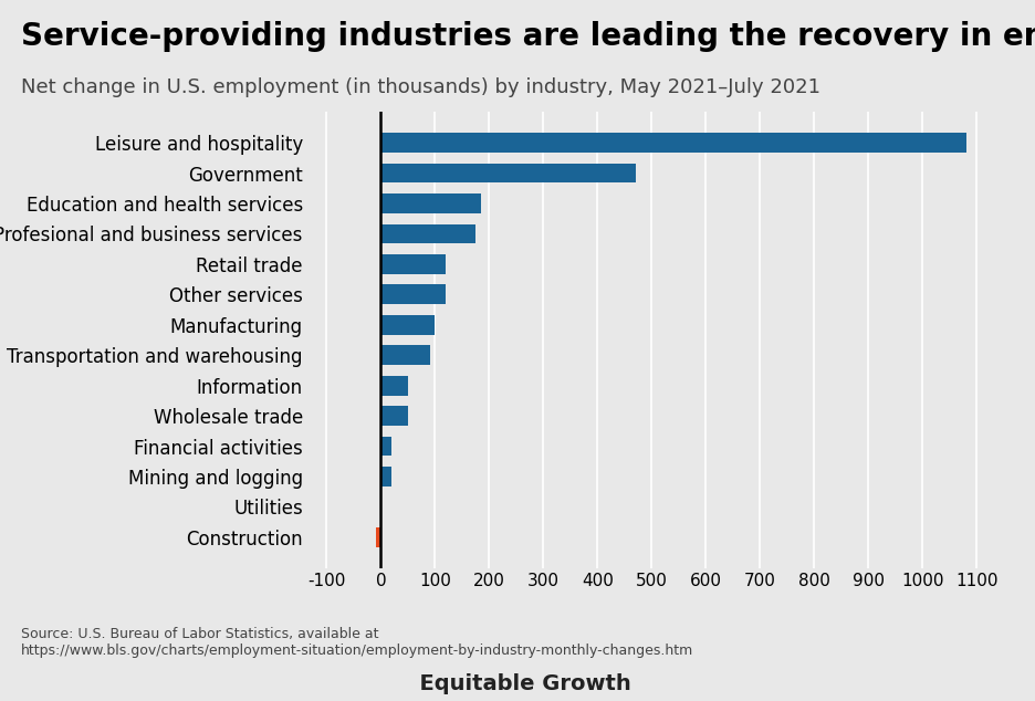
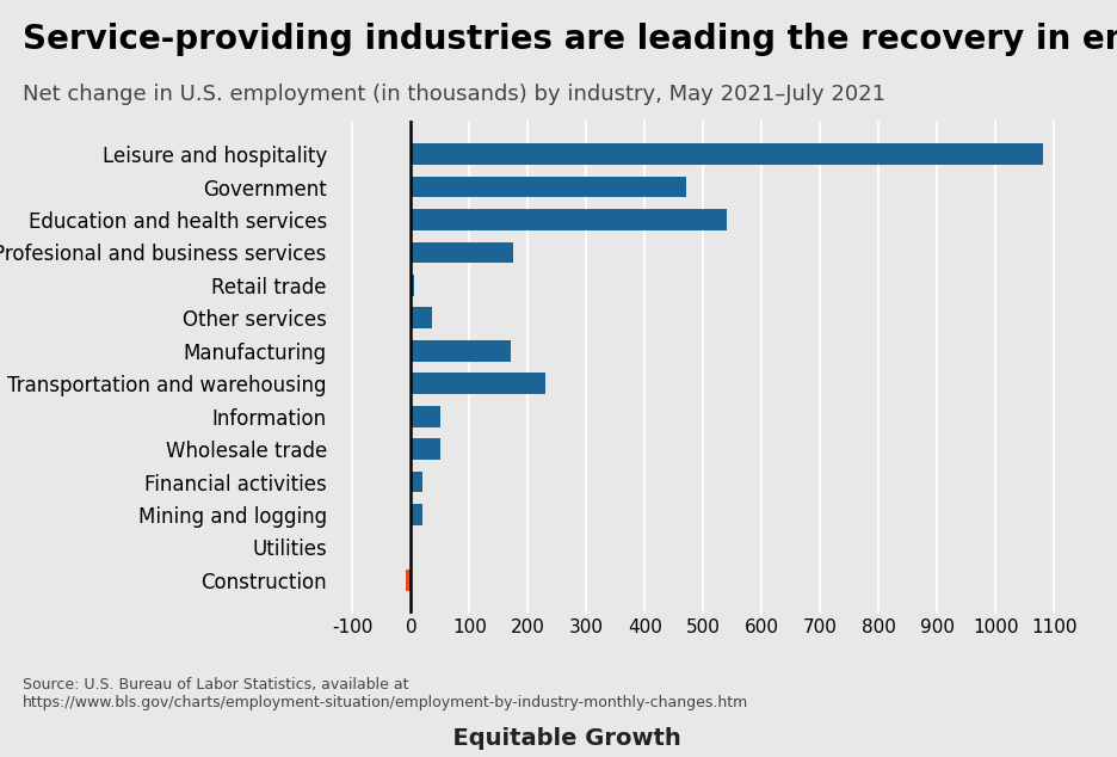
Education and health services: 185 -> 540
Retail trade: 120 -> 5
Other services: 120 -> 35
Manufacturing: 100 -> 170
Transportation and warehousing: 90 -> 230
